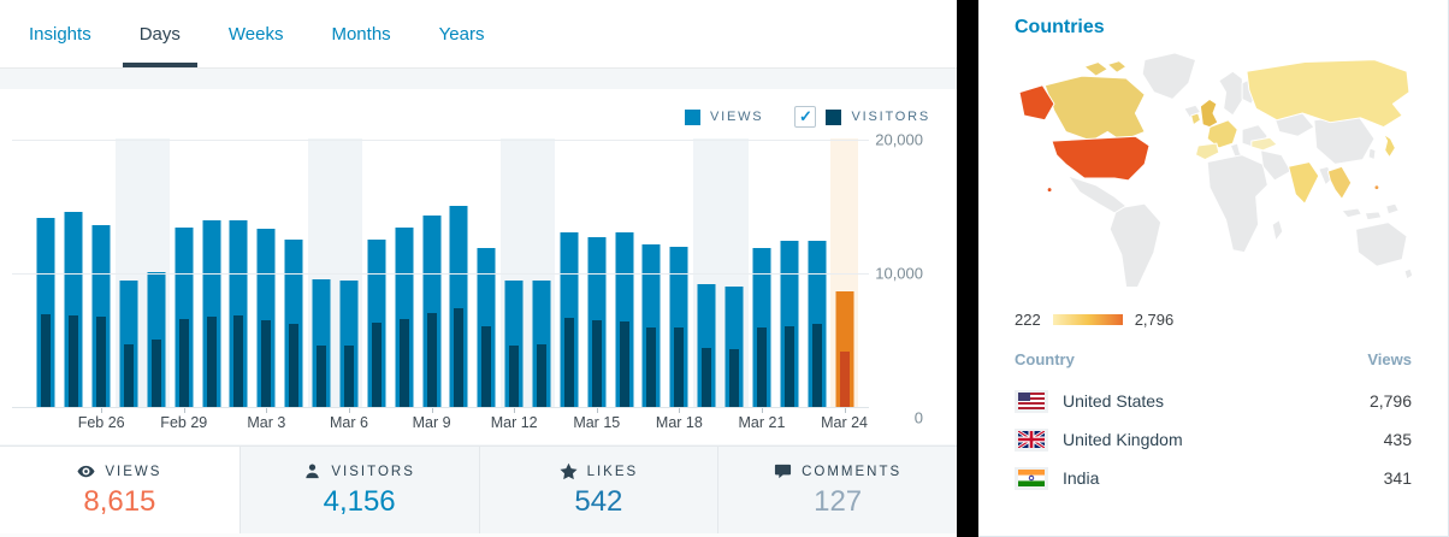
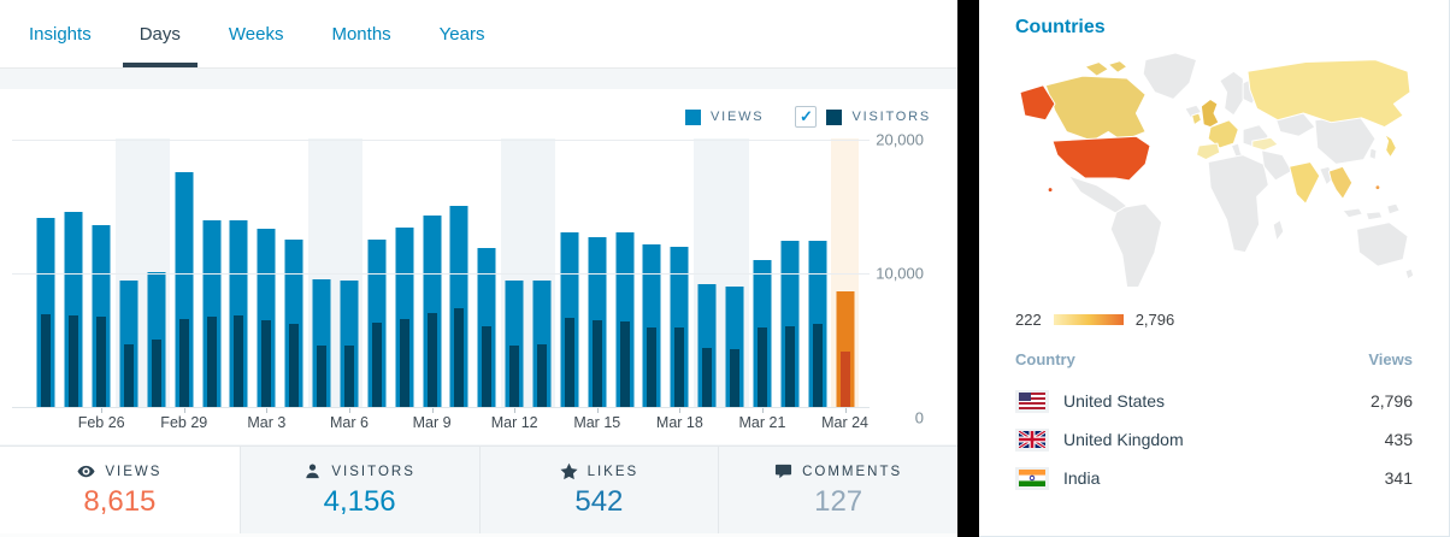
Views/Feb 29: 13400 -> 17500
Views/Mar 21: 11900 -> 11000
